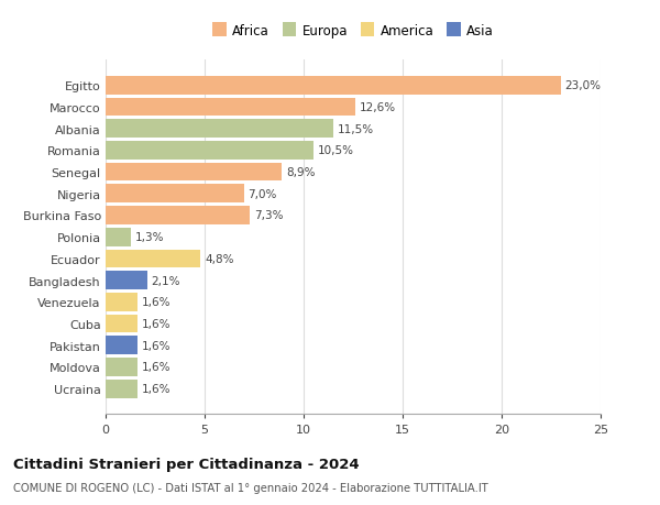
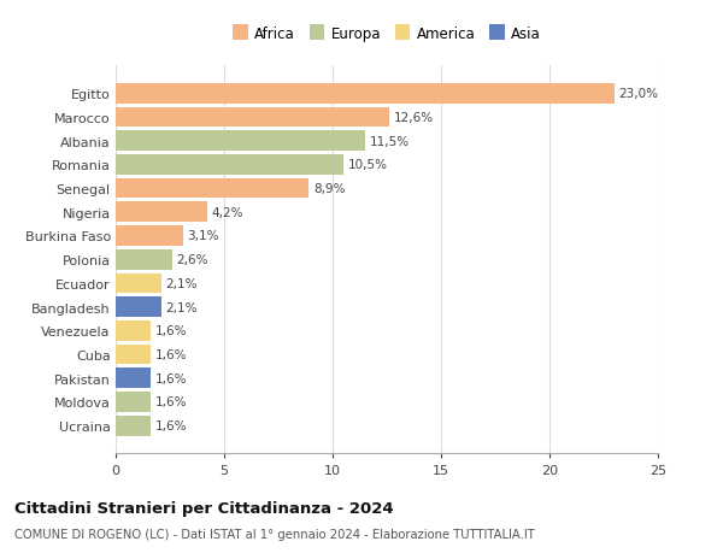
Nigeria: 7,0% -> 4,2%
Burkina Faso: 7,3% -> 3,1%
Polonia: 1,3% -> 2,6%
Ecuador: 4,8% -> 2,1%
